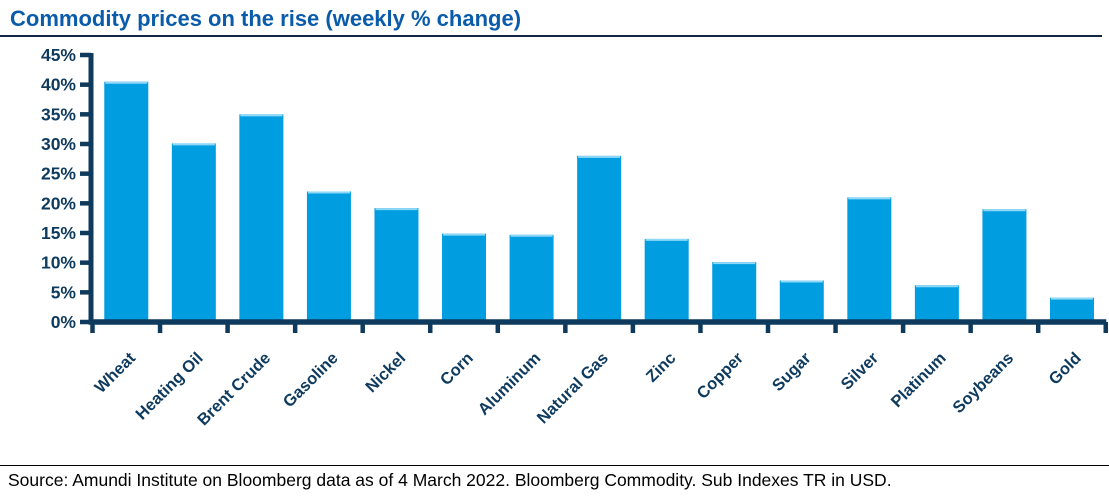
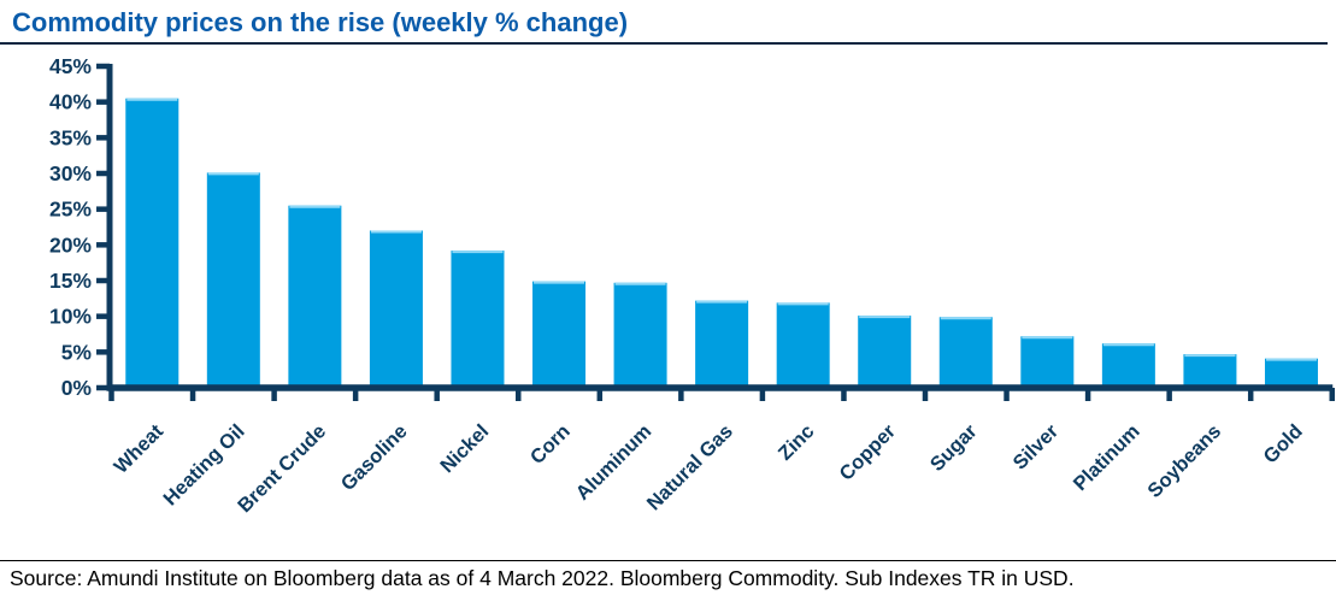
Brent Crude: 35% -> 26%
Natural Gas: 28% -> 12%
Zinc: 14% -> 12%
Sugar: 7% -> 10%
Silver: 21% -> 7%
Soybeans: 19% -> 5%
